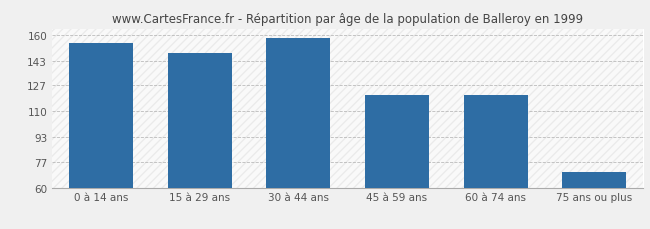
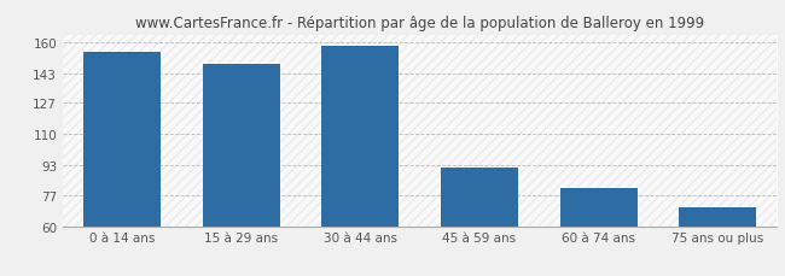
45 à 59 ans: 121 -> 92
60 à 74 ans: 121 -> 81
